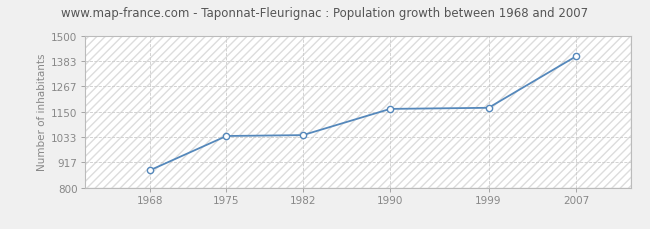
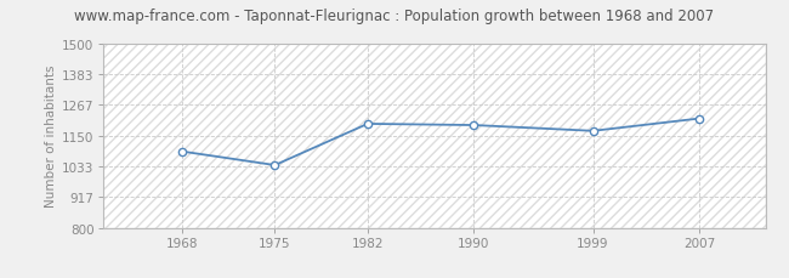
1968: 880 -> 1090
1982: 1042 -> 1195
1990: 1163 -> 1190
2007: 1405 -> 1215
